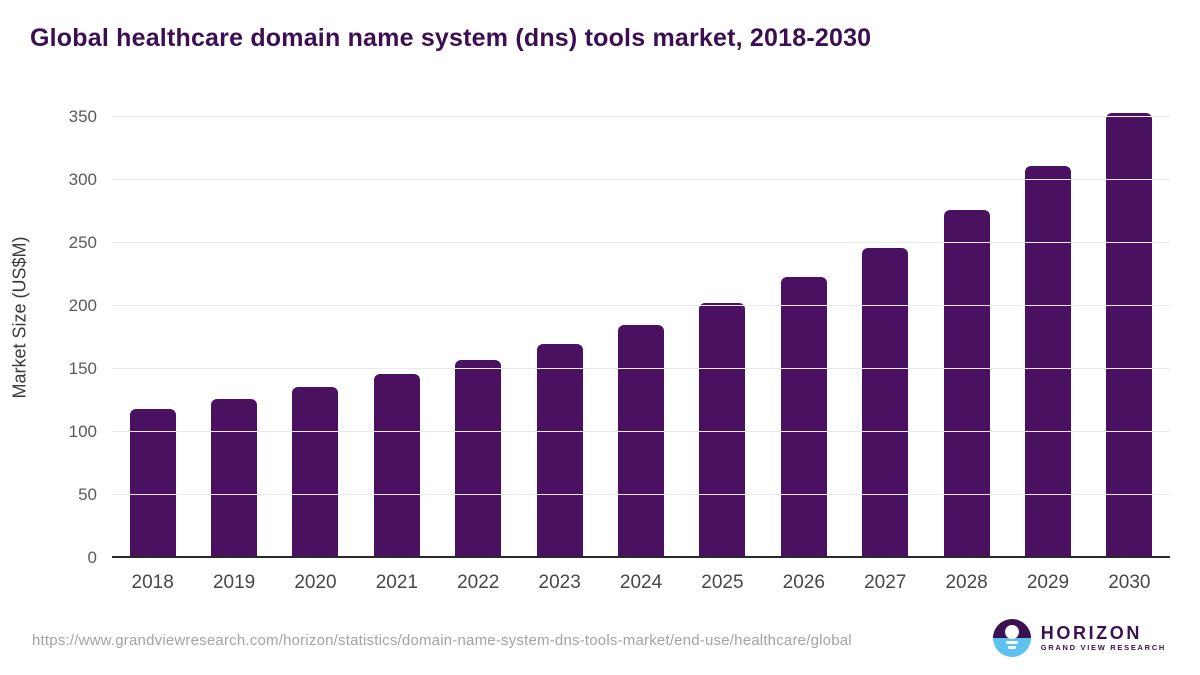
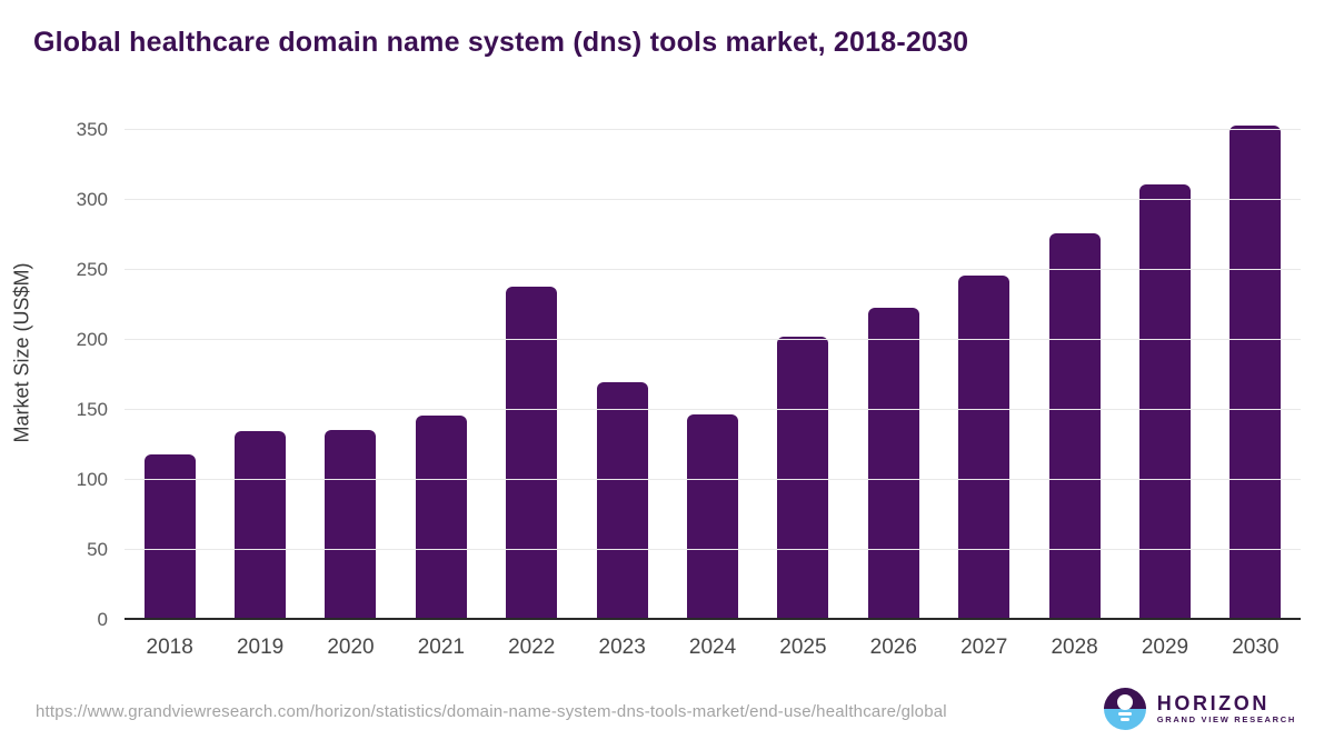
2019: 126 -> 135
2022: 157 -> 238
2024: 185 -> 147
